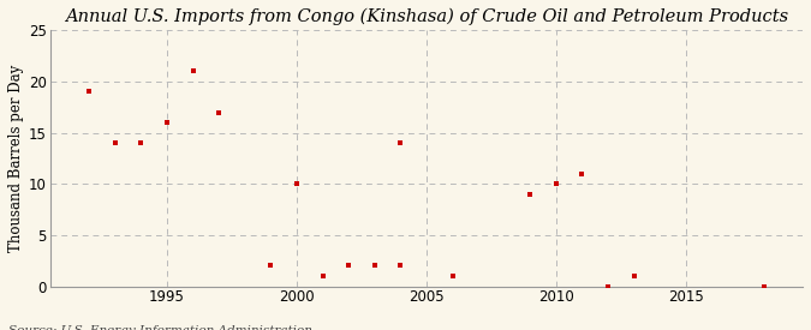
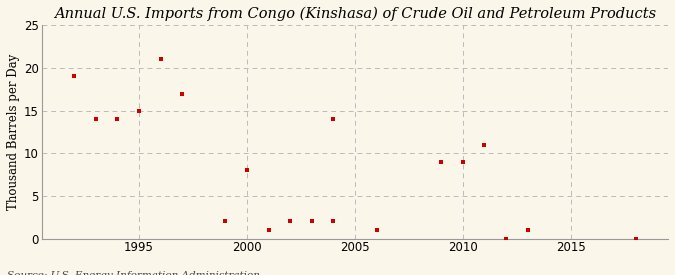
1995: 16 -> 15
2000: 10 -> 8
2010: 10 -> 9
